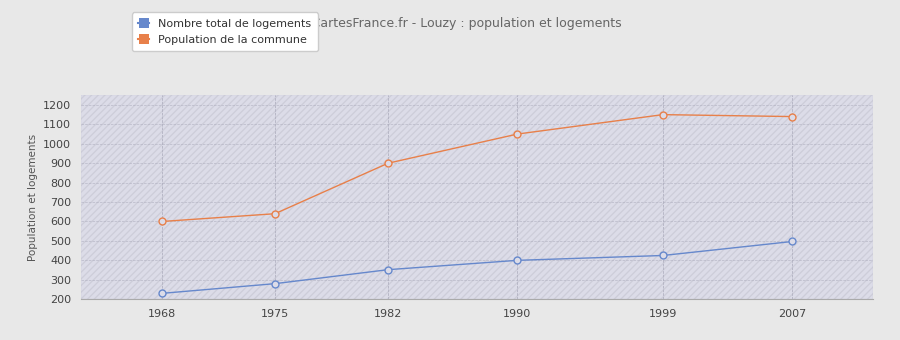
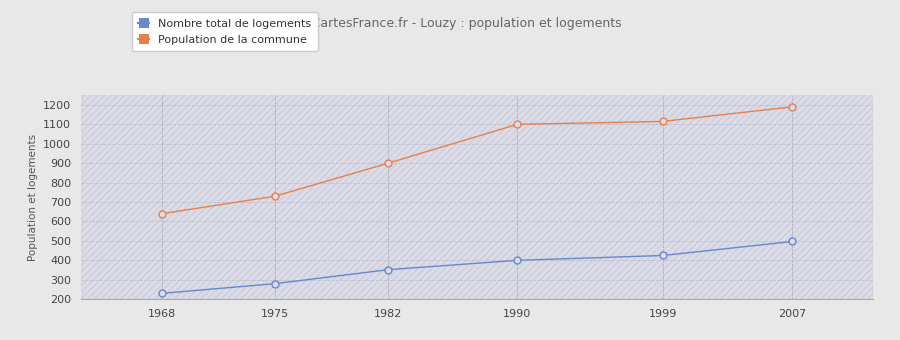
Population de la commune/1968: 600 -> 640
Population de la commune/1975: 640 -> 730
Population de la commune/1990: 1050 -> 1100
Population de la commune/1999: 1150 -> 1120
Population de la commune/2007: 1140 -> 1190
